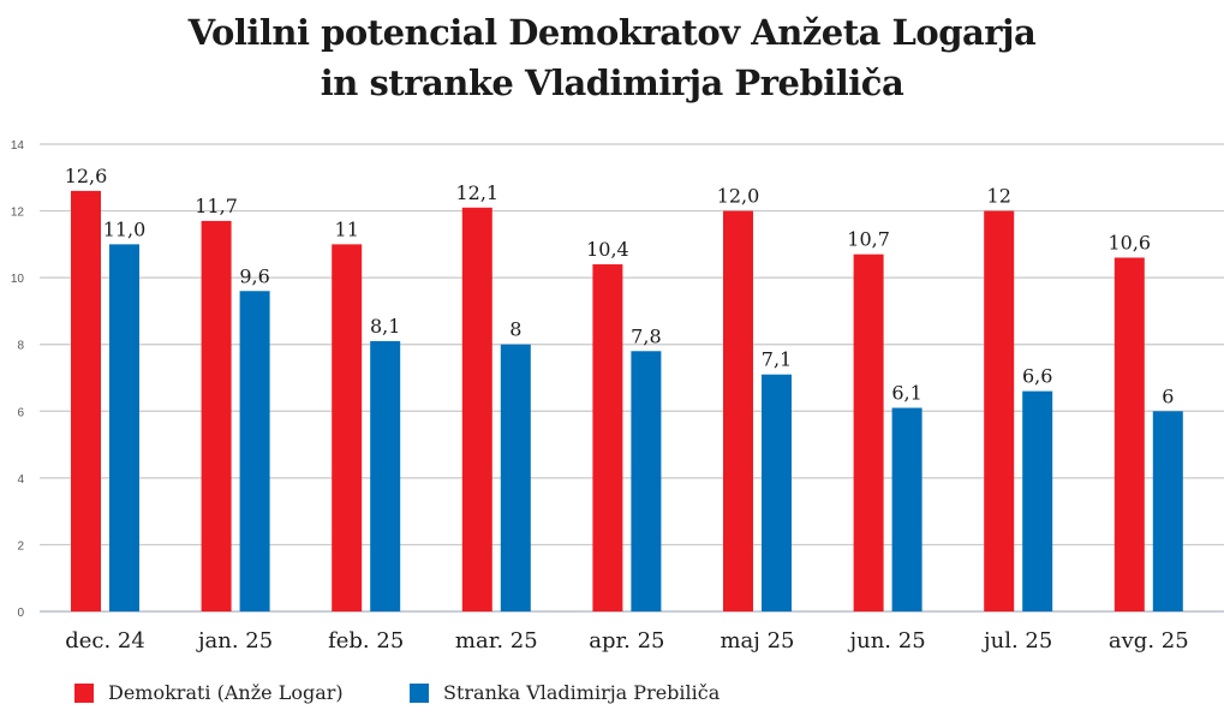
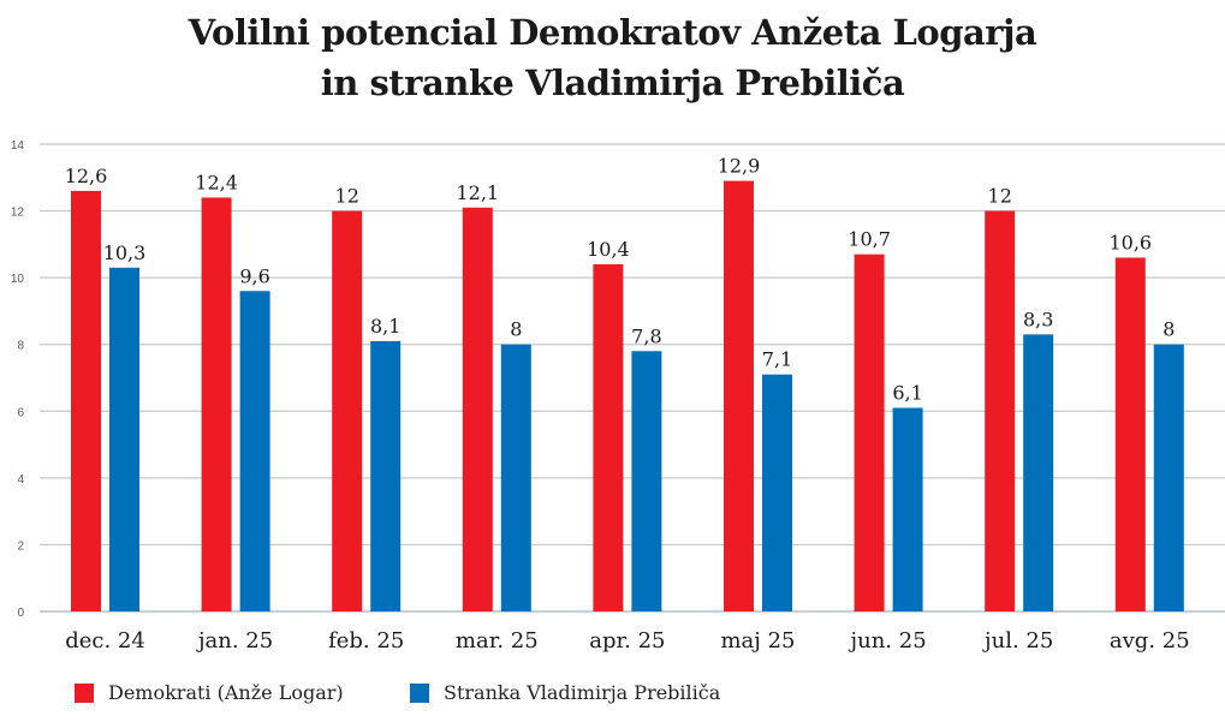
Stranka Vladimirja Prebiliča/dec. 24: 11,0 -> 10,3
Demokrati (Anže Logar)/jan. 25: 11,7 -> 12,4
Demokrati (Anže Logar)/feb. 25: 11 -> 12
Demokrati (Anže Logar)/maj 25: 12,0 -> 12,9
Stranka Vladimirja Prebiliča/jul. 25: 6,6 -> 8,3
Stranka Vladimirja Prebiliča/avg. 25: 6 -> 8
